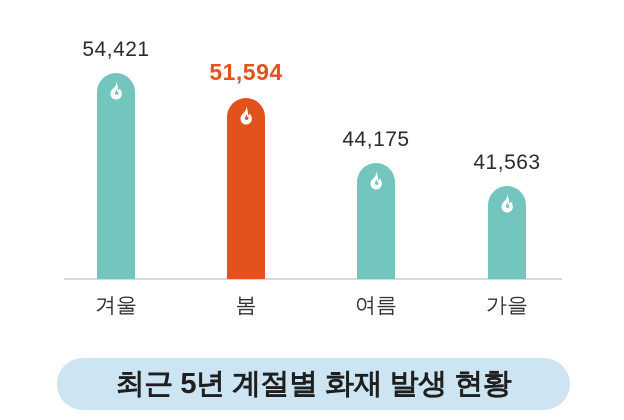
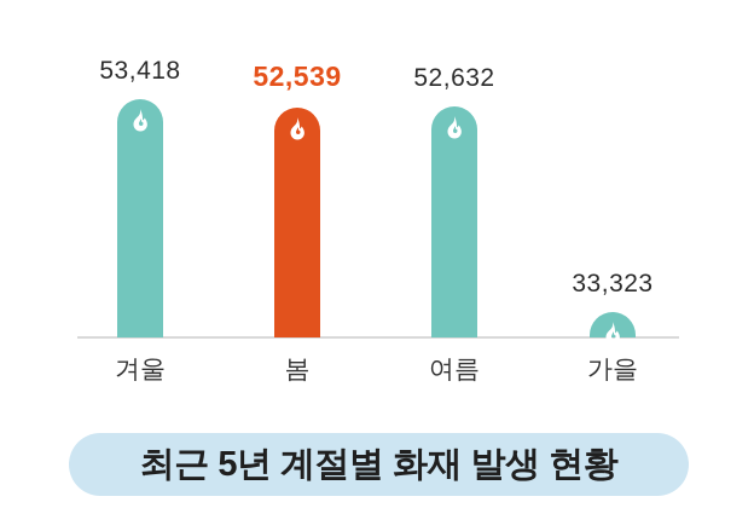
겨울: 54,421 -> 53,418
봄: 51,594 -> 52,539
여름: 44,175 -> 52,632
가을: 41,563 -> 33,323
